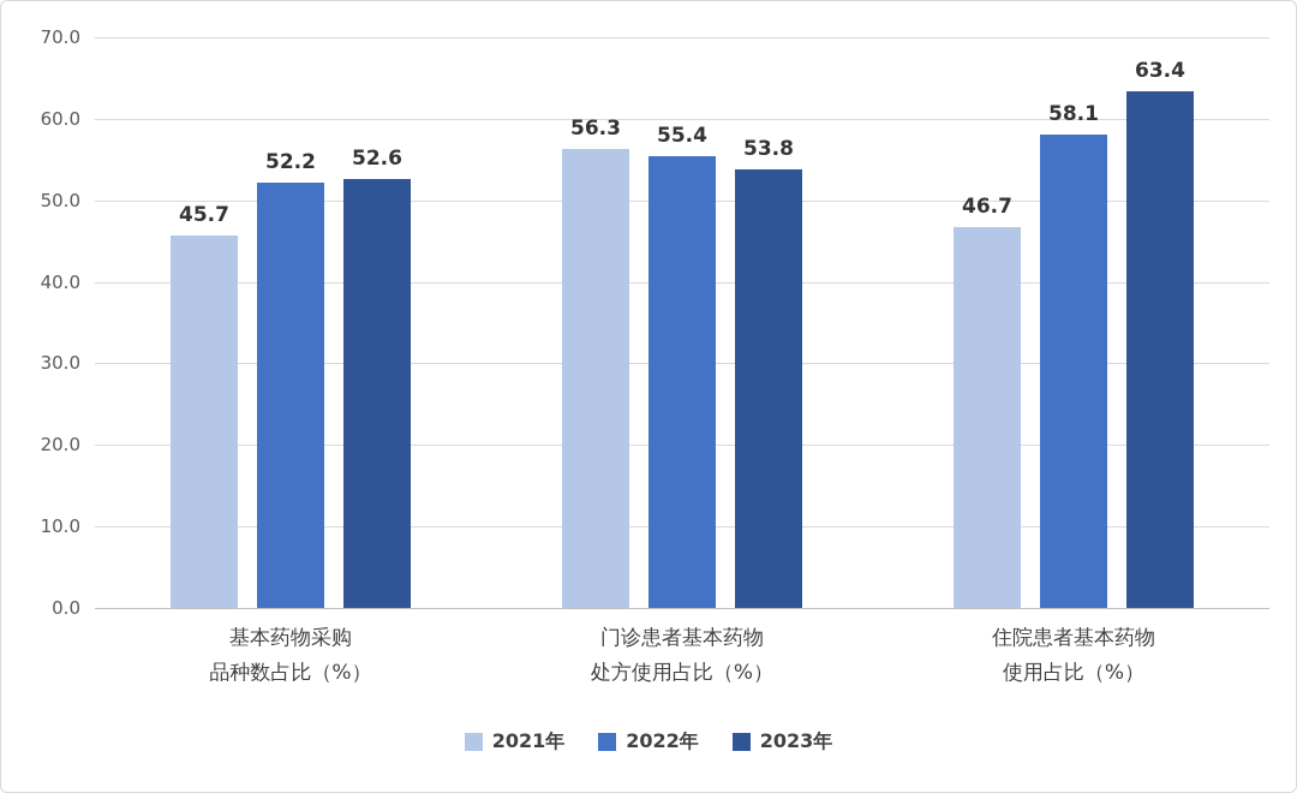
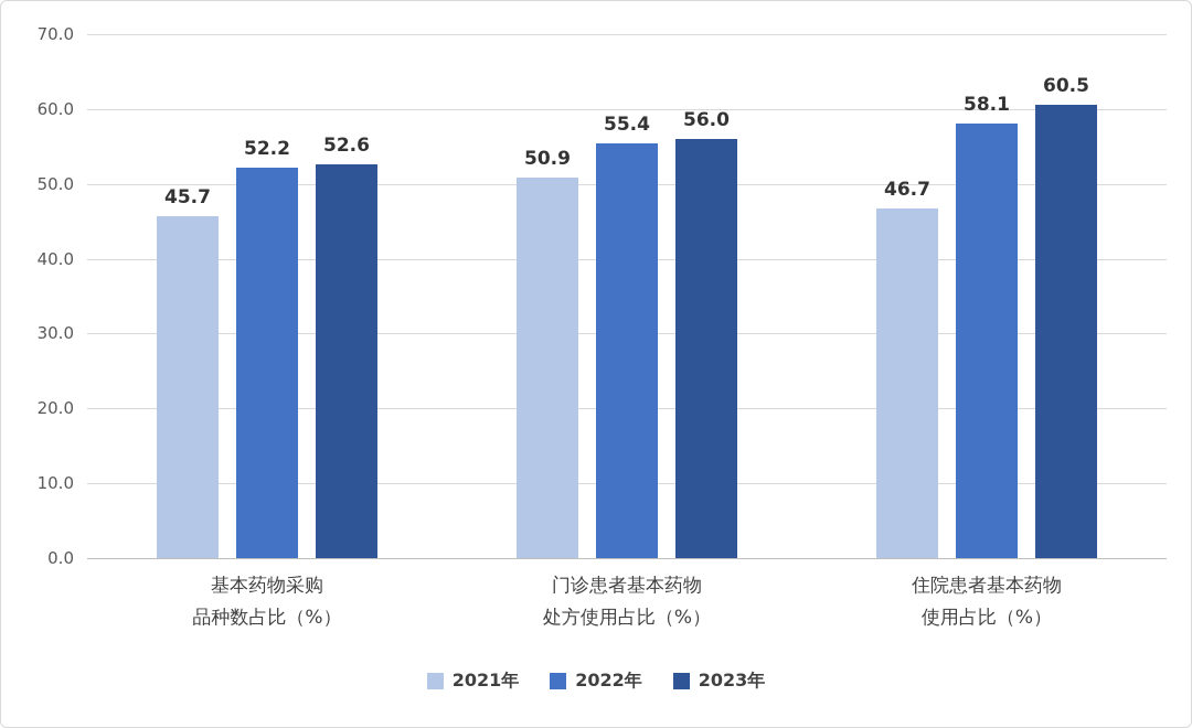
2021年/门诊患者基本药物 处方使用占比（%）: 56.3 -> 50.9
2023年/门诊患者基本药物 处方使用占比（%）: 53.8 -> 56.0
2023年/住院患者基本药物 使用占比（%）: 63.4 -> 60.5
